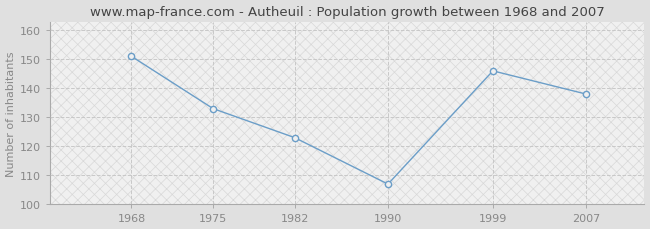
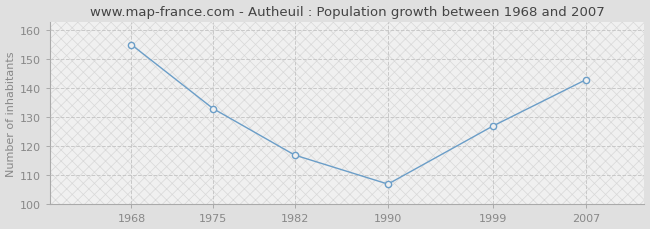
1968: 151 -> 155
1982: 123 -> 117
1999: 146 -> 127
2007: 138 -> 143
